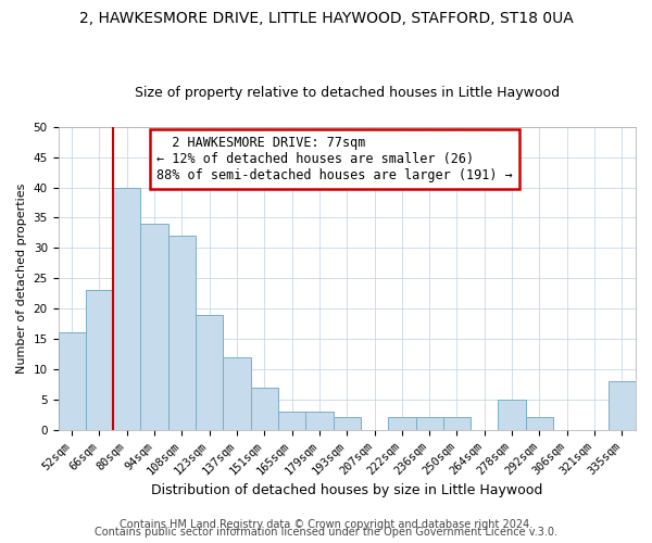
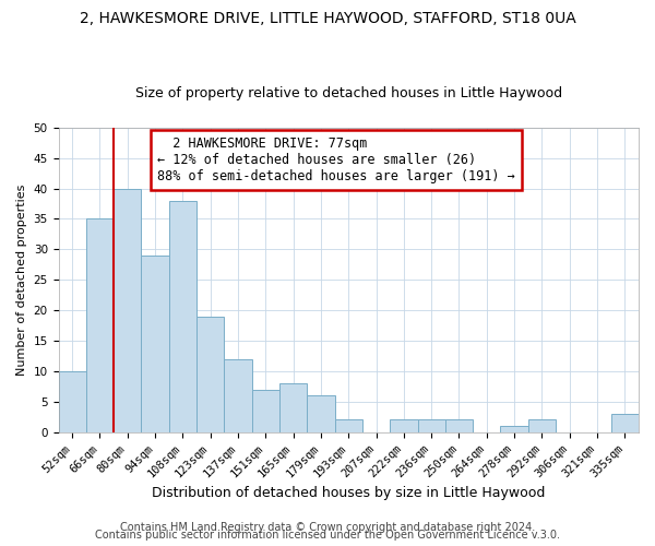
52sqm: 16 -> 10
66sqm: 23 -> 35
94sqm: 34 -> 29
108sqm: 32 -> 38
165sqm: 3 -> 8
179sqm: 3 -> 6
278sqm: 5 -> 1
335sqm: 8 -> 3
